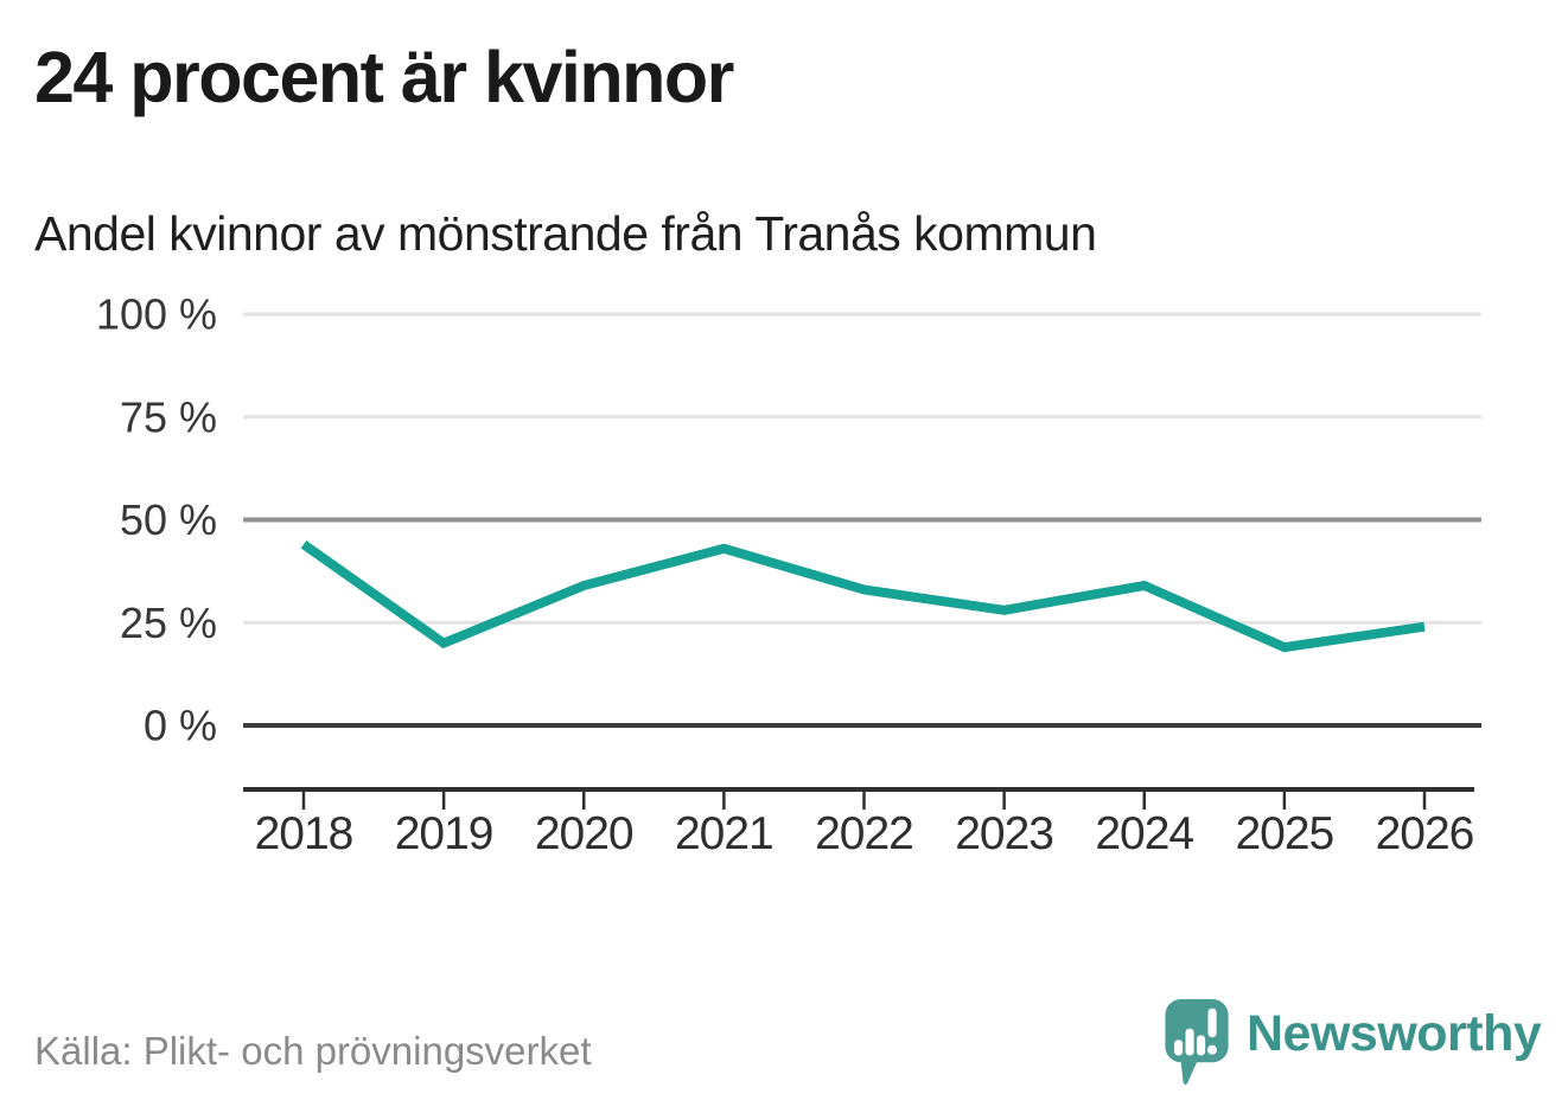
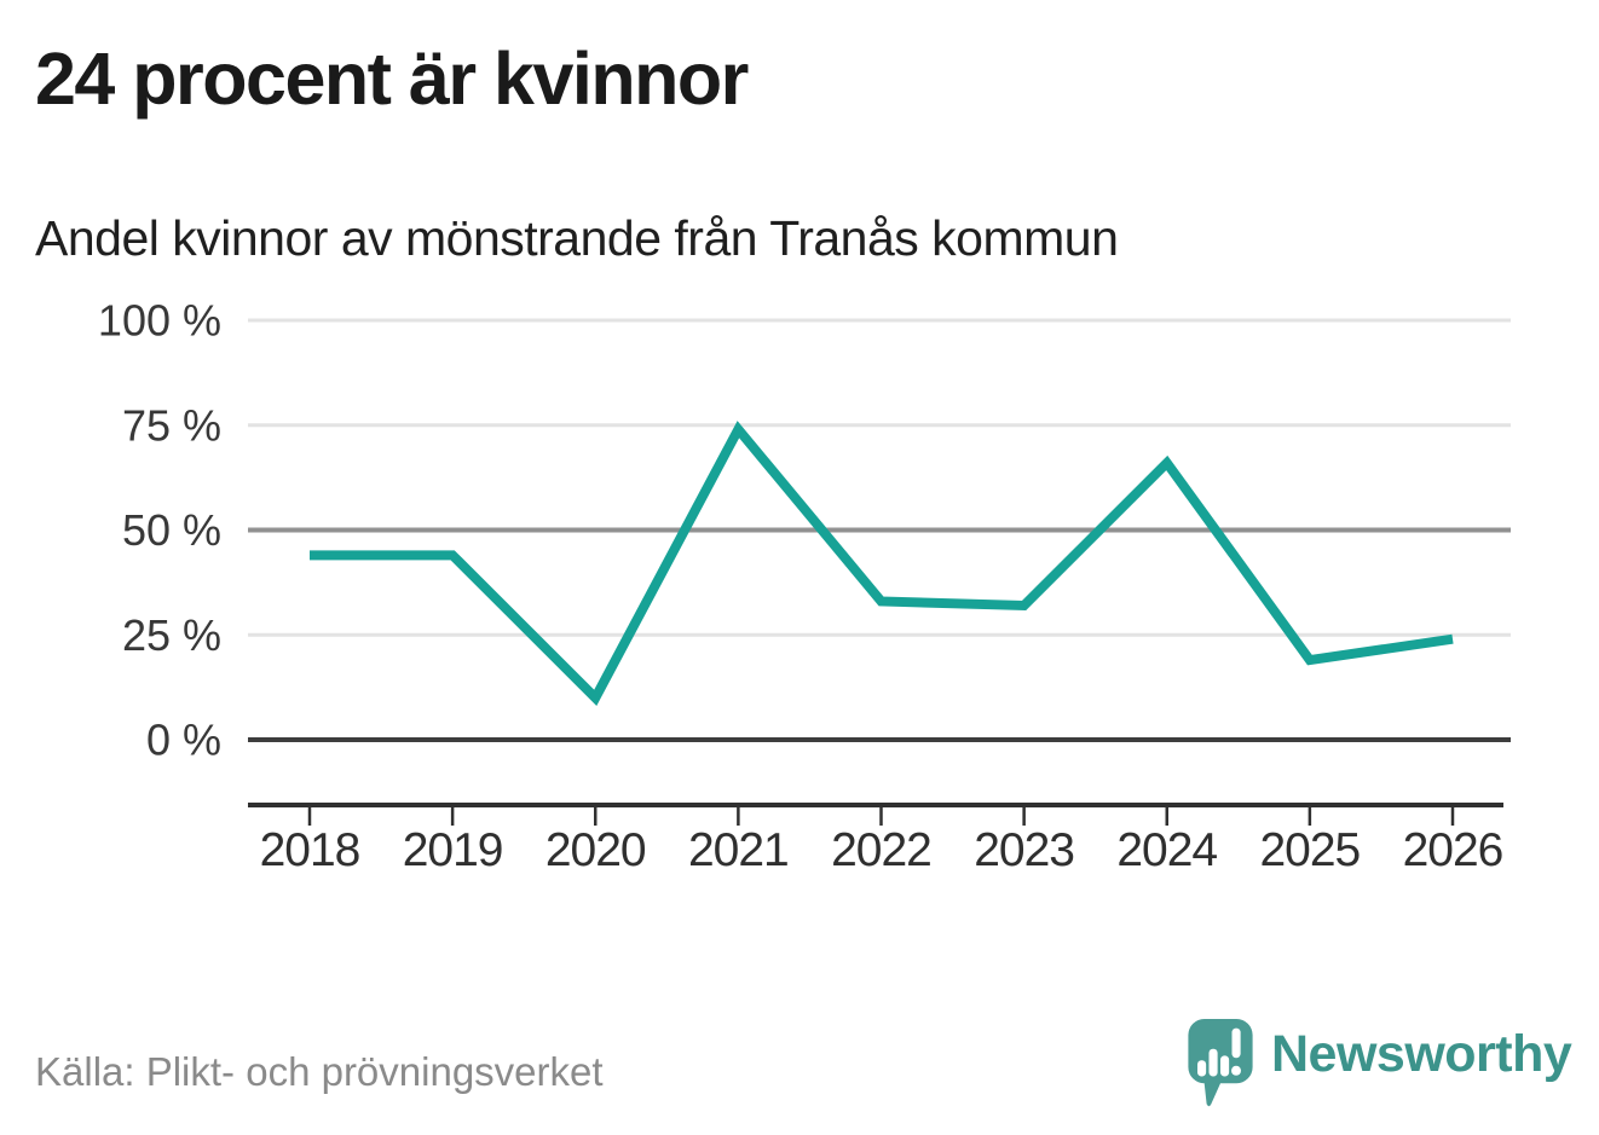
2019: 20% -> 44%
2020: 34% -> 10%
2021: 43% -> 74%
2023: 28% -> 32%
2024: 34% -> 66%
